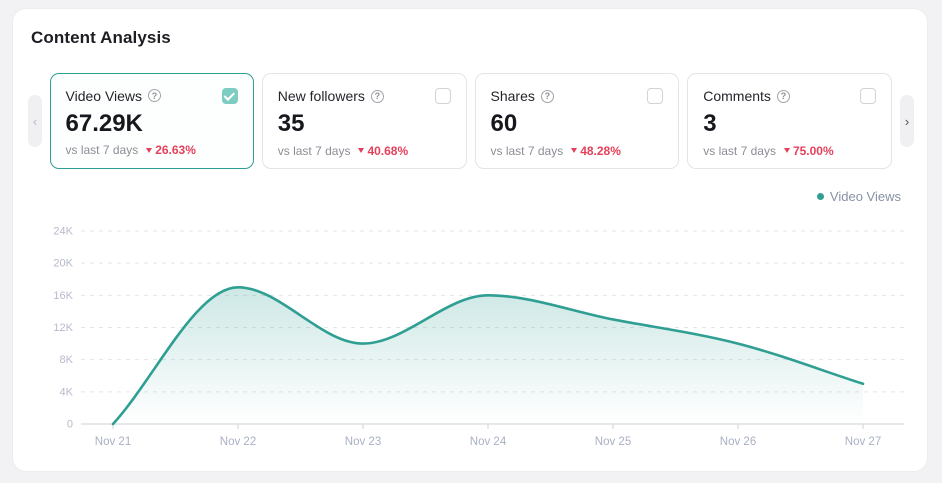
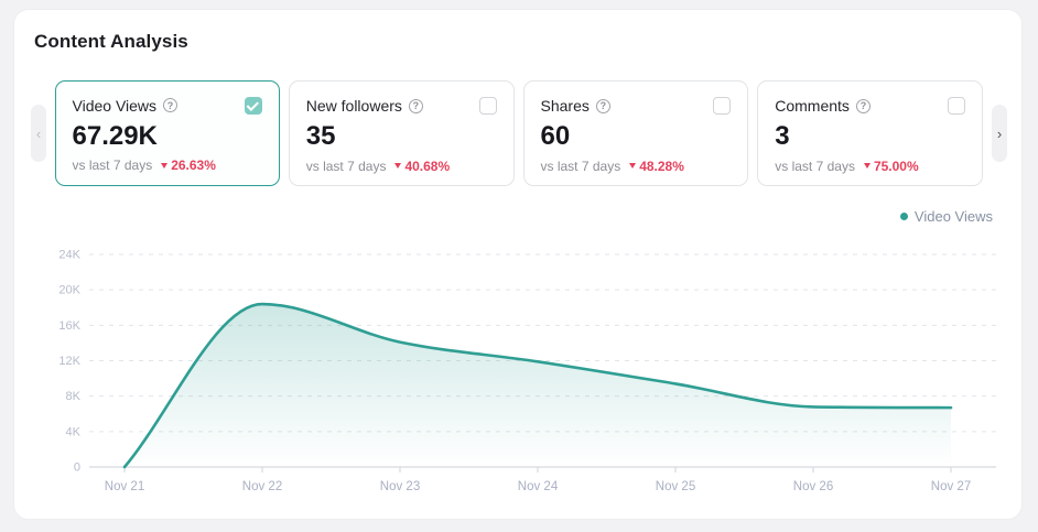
Nov 22: 17K -> 18K
Nov 23: 10K -> 14K
Nov 24: 16K -> 12K
Nov 25: 13K -> 9K
Nov 26: 10K -> 7K
Nov 27: 5K -> 7K
